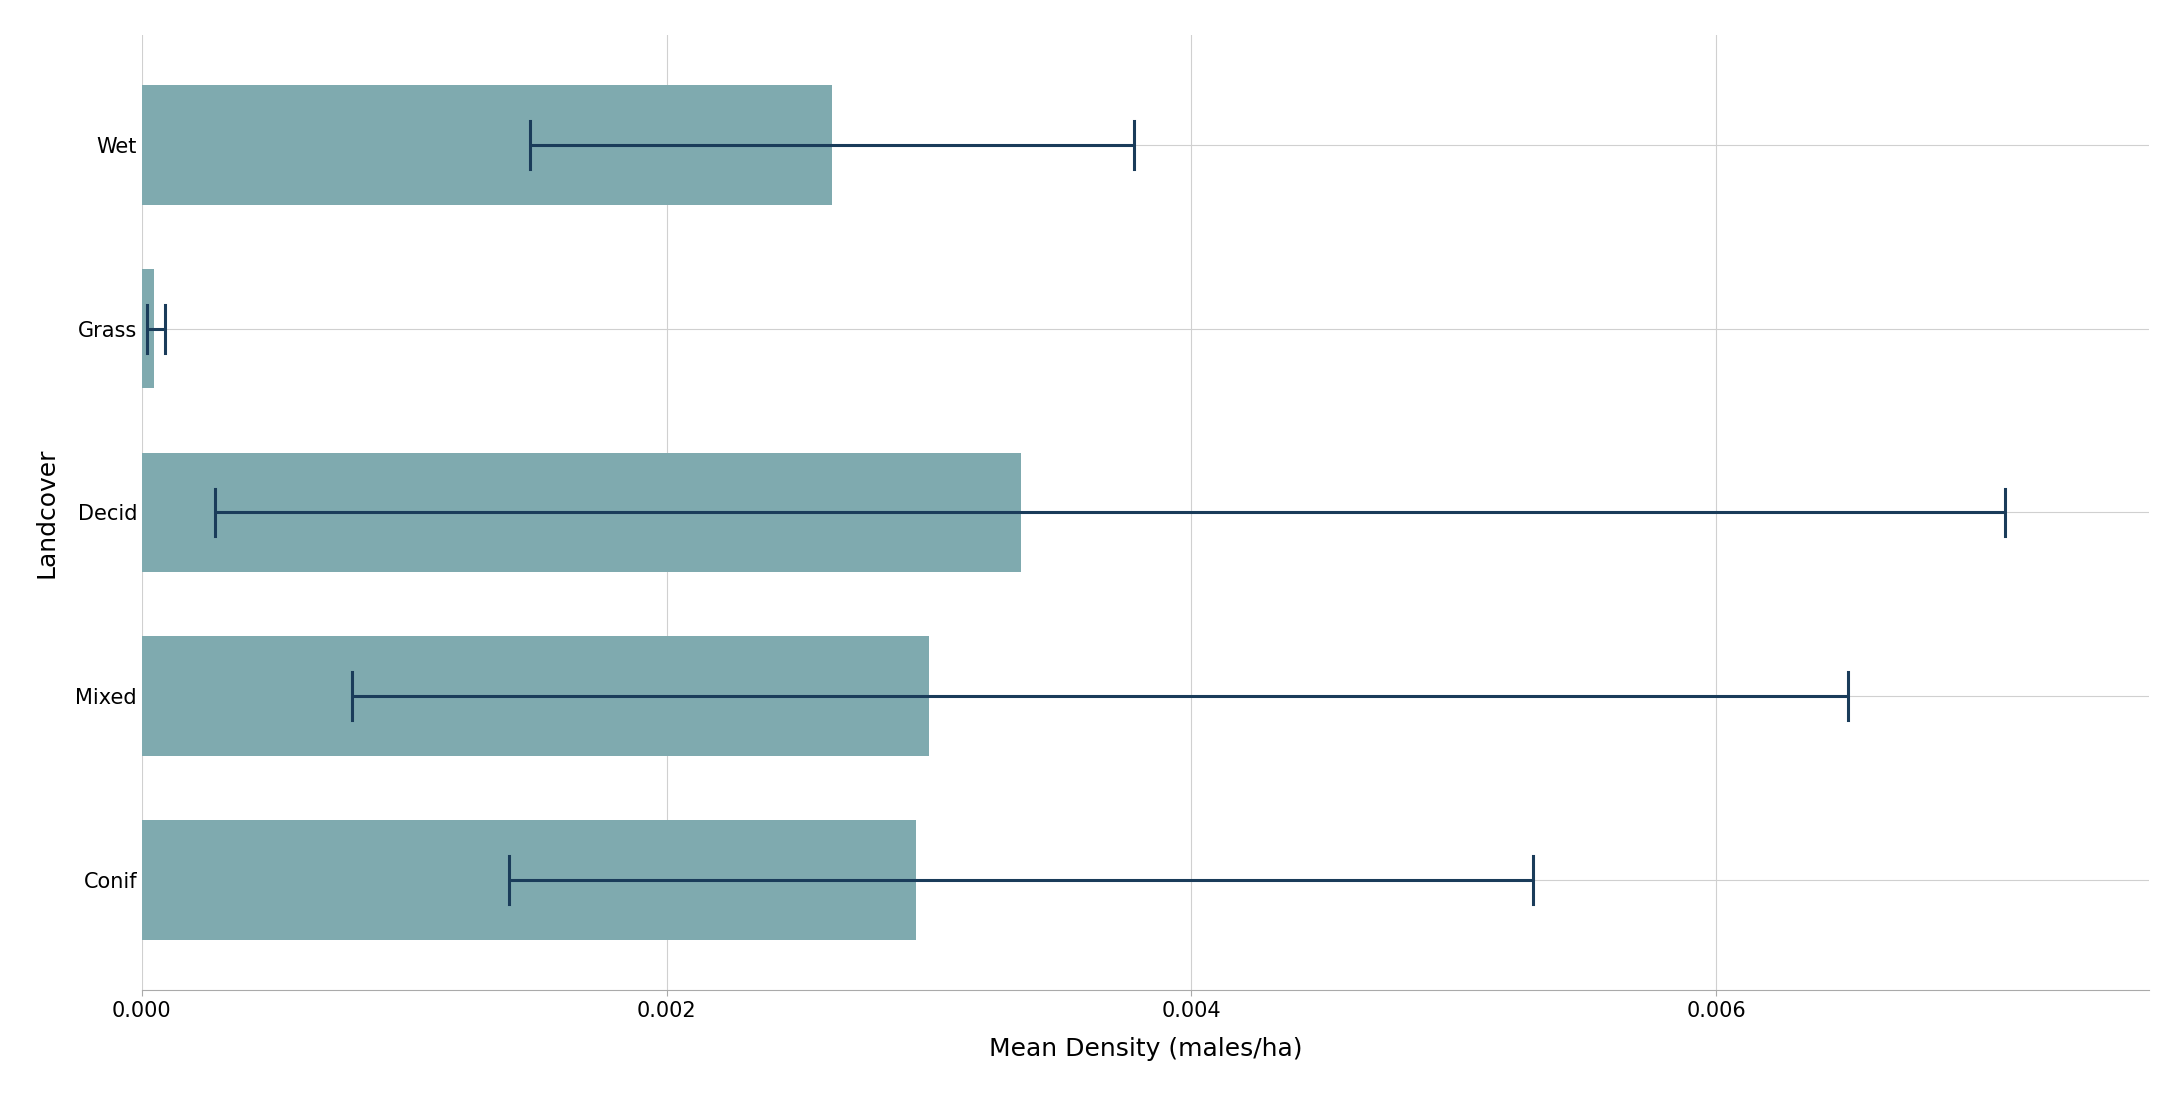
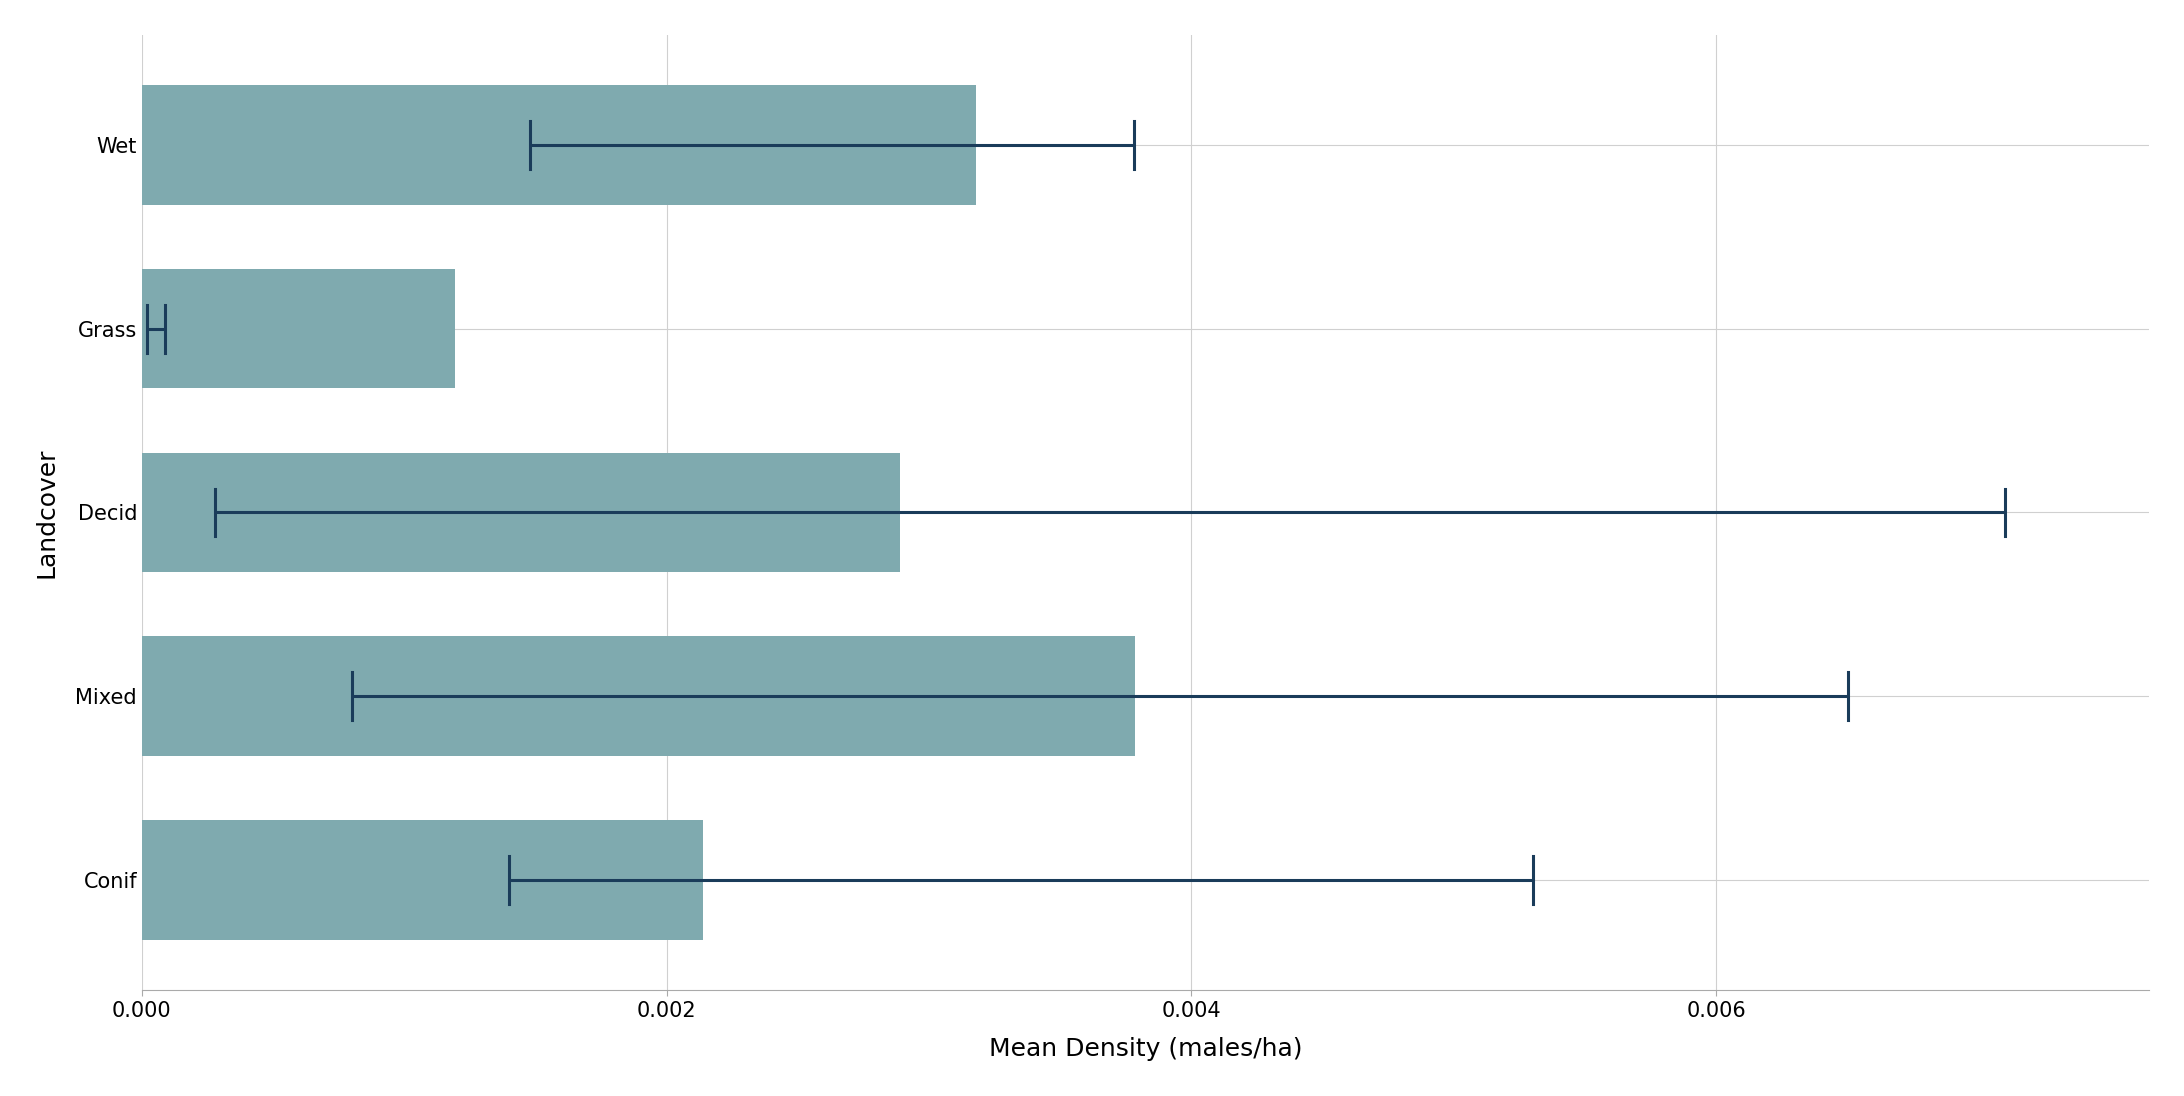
Wet: 0.002630 -> 0.003180
Grass: 0.000045 -> 0.001195
Decid: 0.003350 -> 0.002890
Mixed: 0.003000 -> 0.003785
Conif: 0.002950 -> 0.002140
